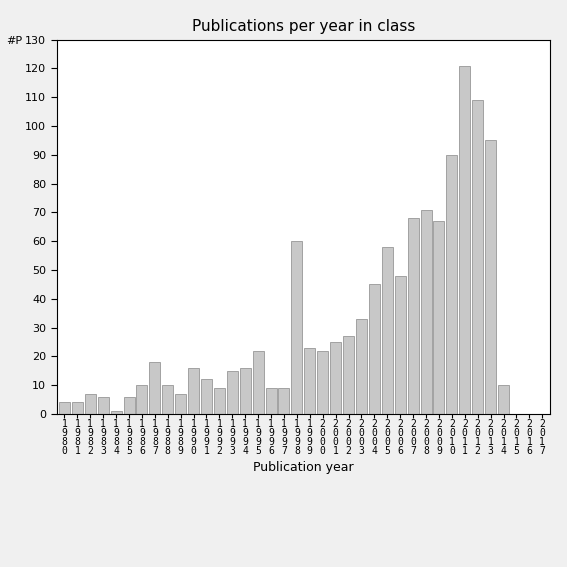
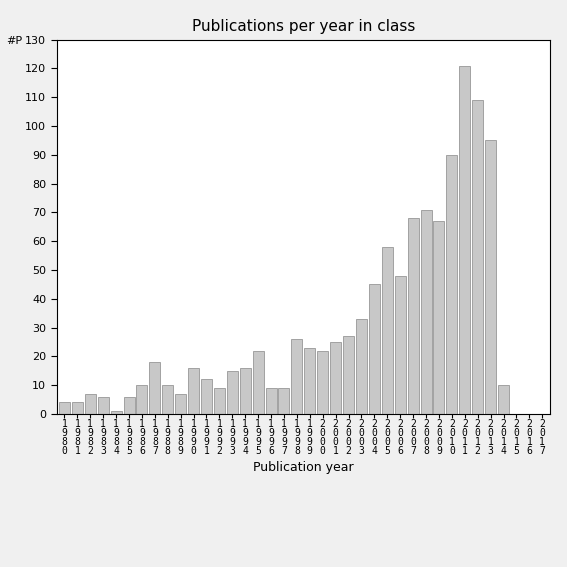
1 9 9 8: 60 -> 26
